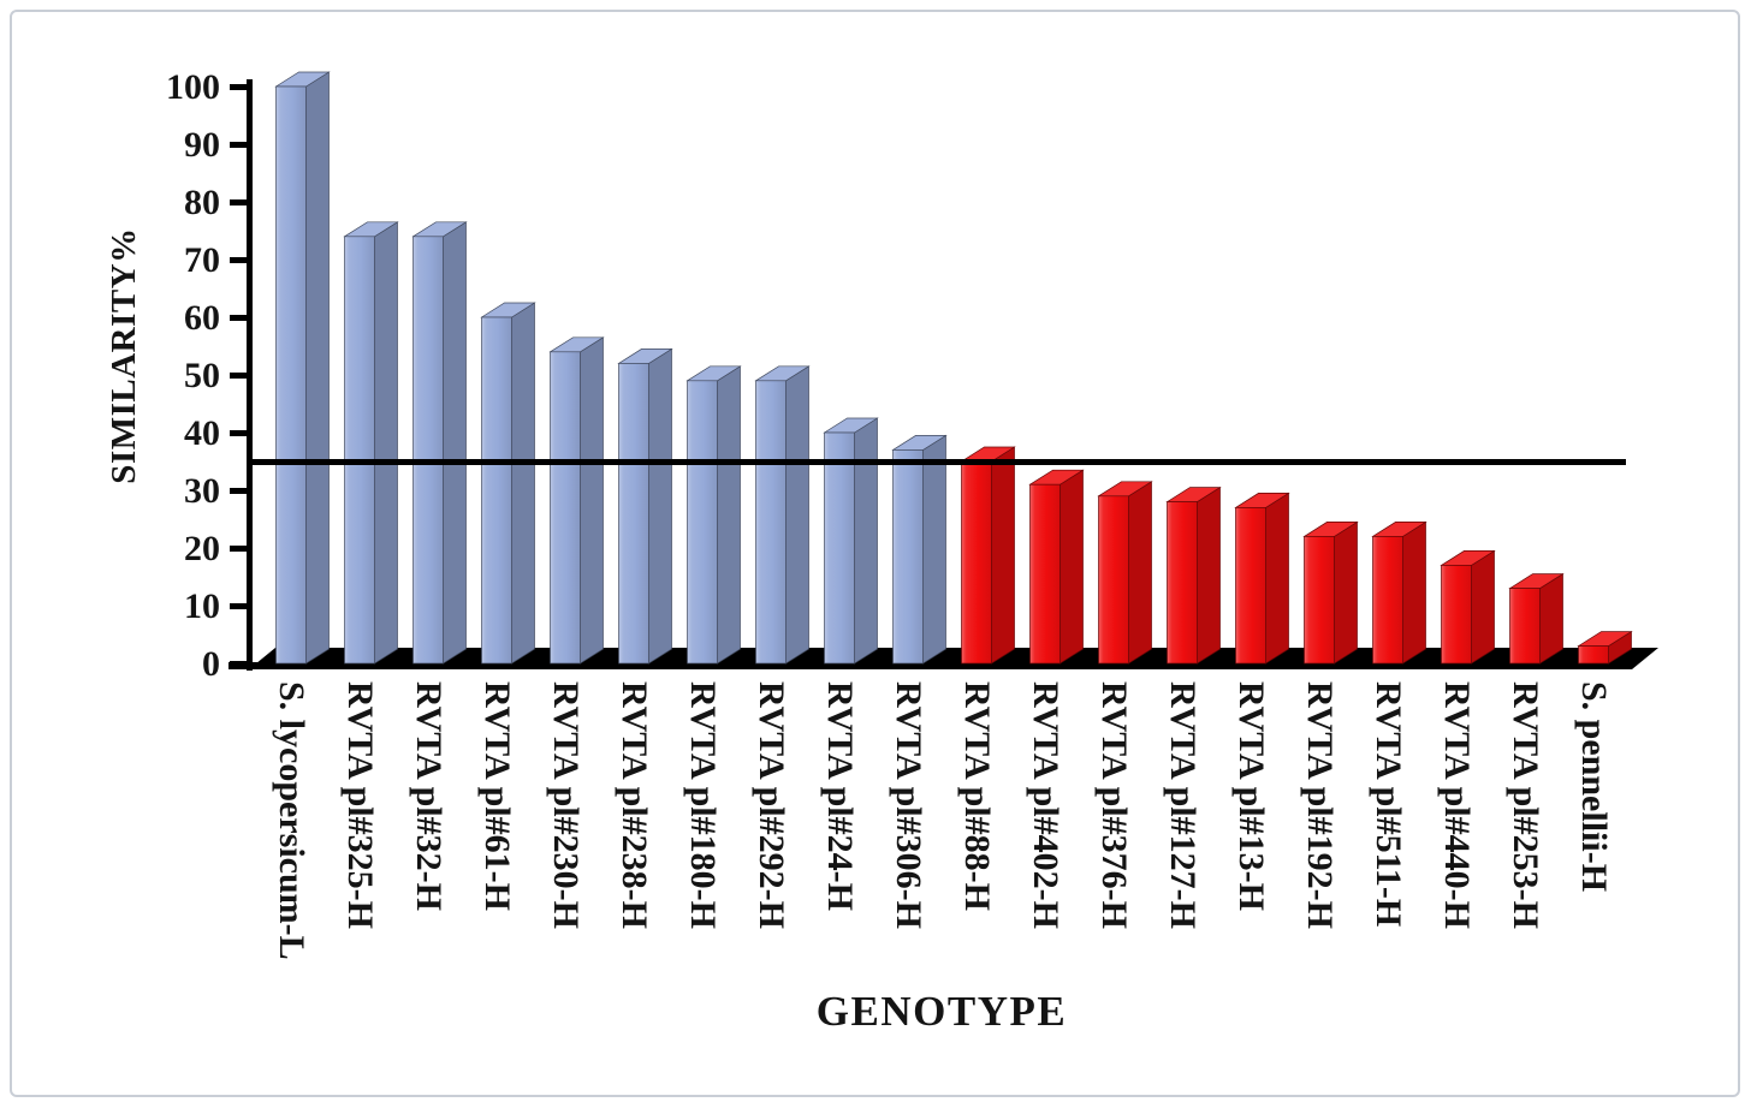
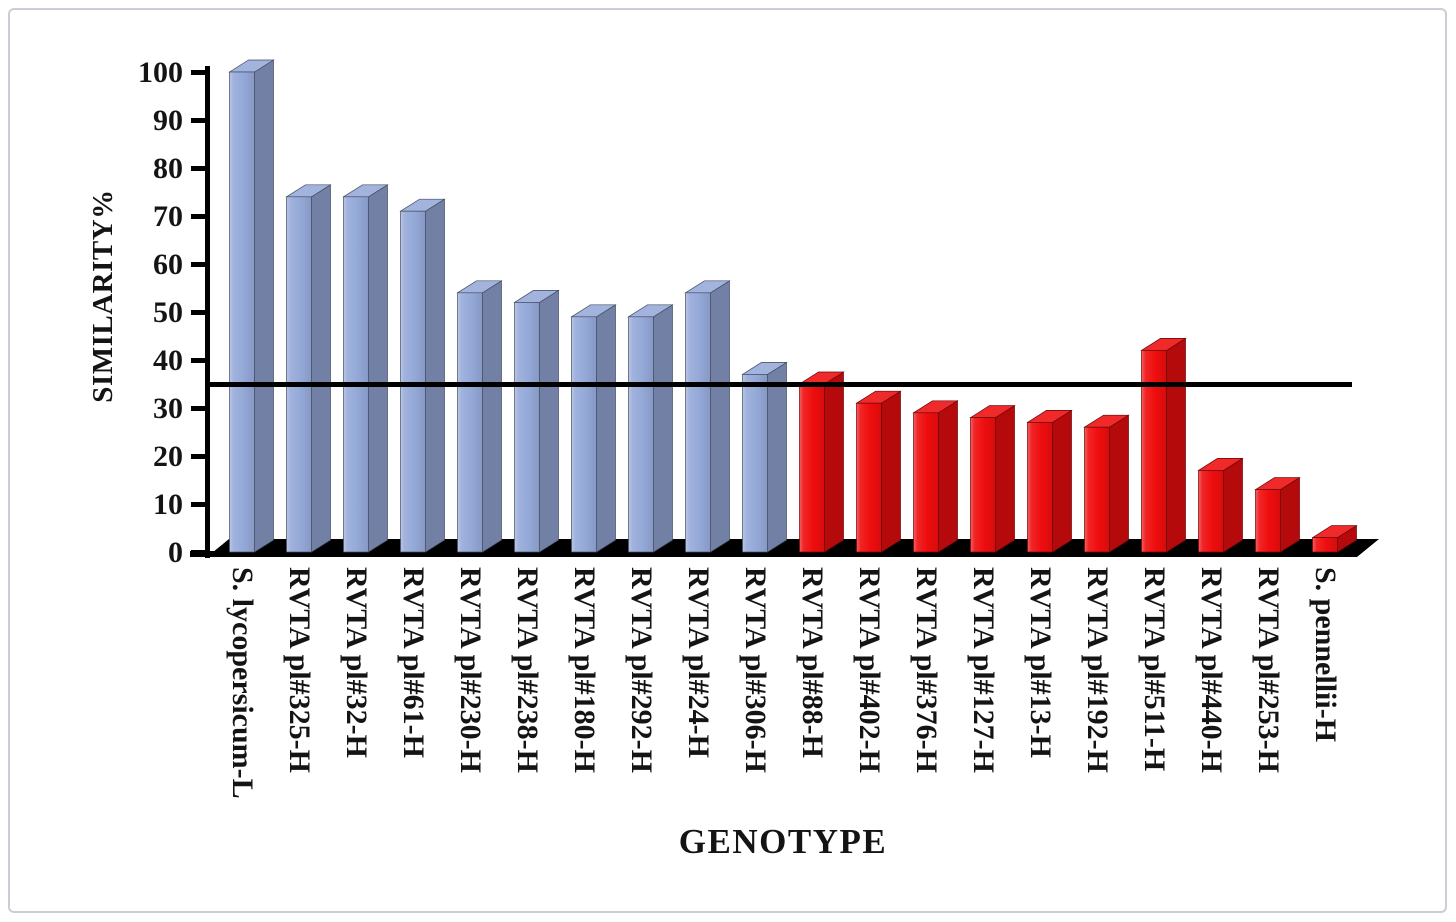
RVTA pl#61-H: 60 -> 71
RVTA pl#24-H: 40 -> 54
RVTA pl#192-H: 22 -> 26
RVTA pl#511-H: 22 -> 42
